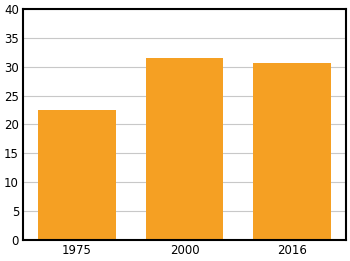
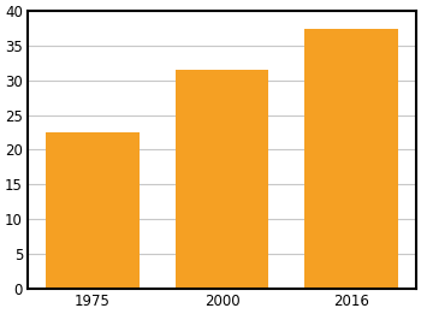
2016: 30.6 -> 37.5
